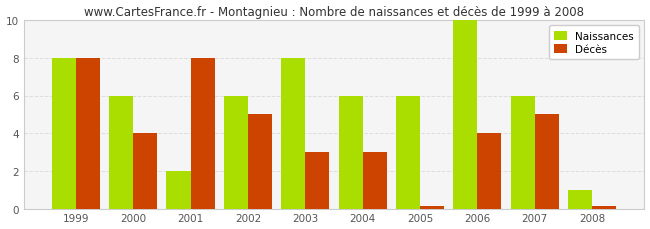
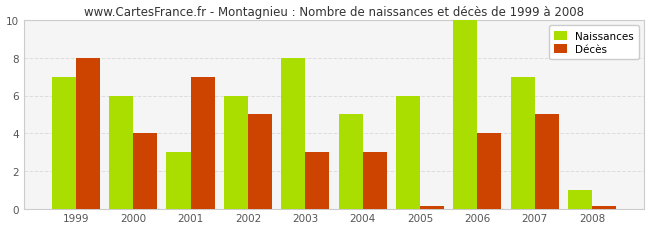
Naissances/1999: 8 -> 7
Naissances/2001: 2 -> 3
Décès/2001: 8.0 -> 7.0
Naissances/2004: 6 -> 5
Naissances/2007: 6 -> 7
